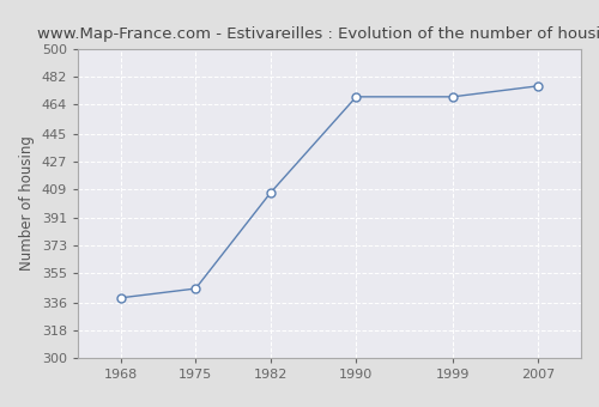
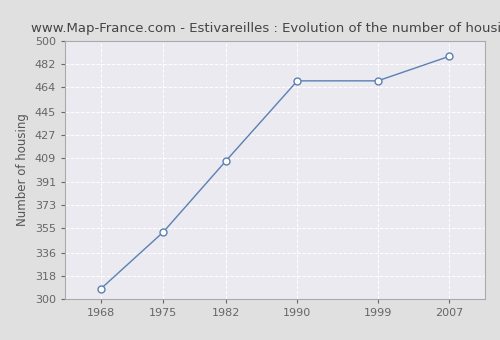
1968: 339 -> 308
1975: 345 -> 352
2007: 476 -> 488
